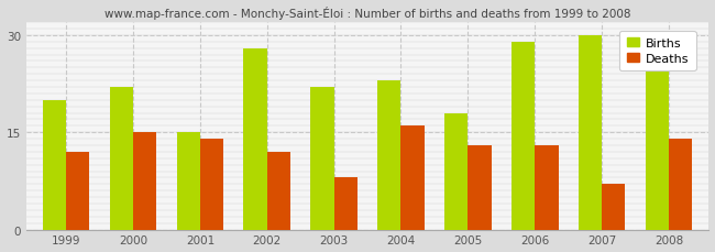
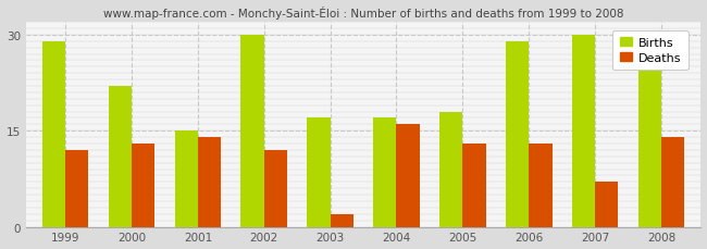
Births/1999: 20 -> 29
Deaths/2000: 15 -> 13
Births/2002: 28 -> 30
Births/2003: 22 -> 17
Deaths/2003: 8 -> 2
Births/2004: 23 -> 17
